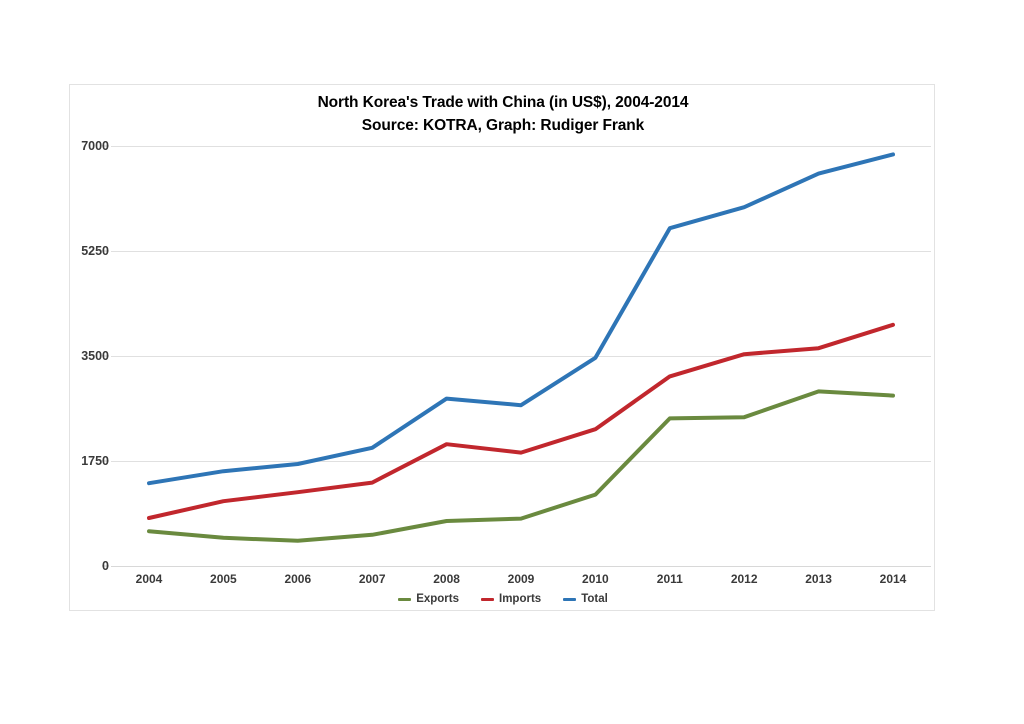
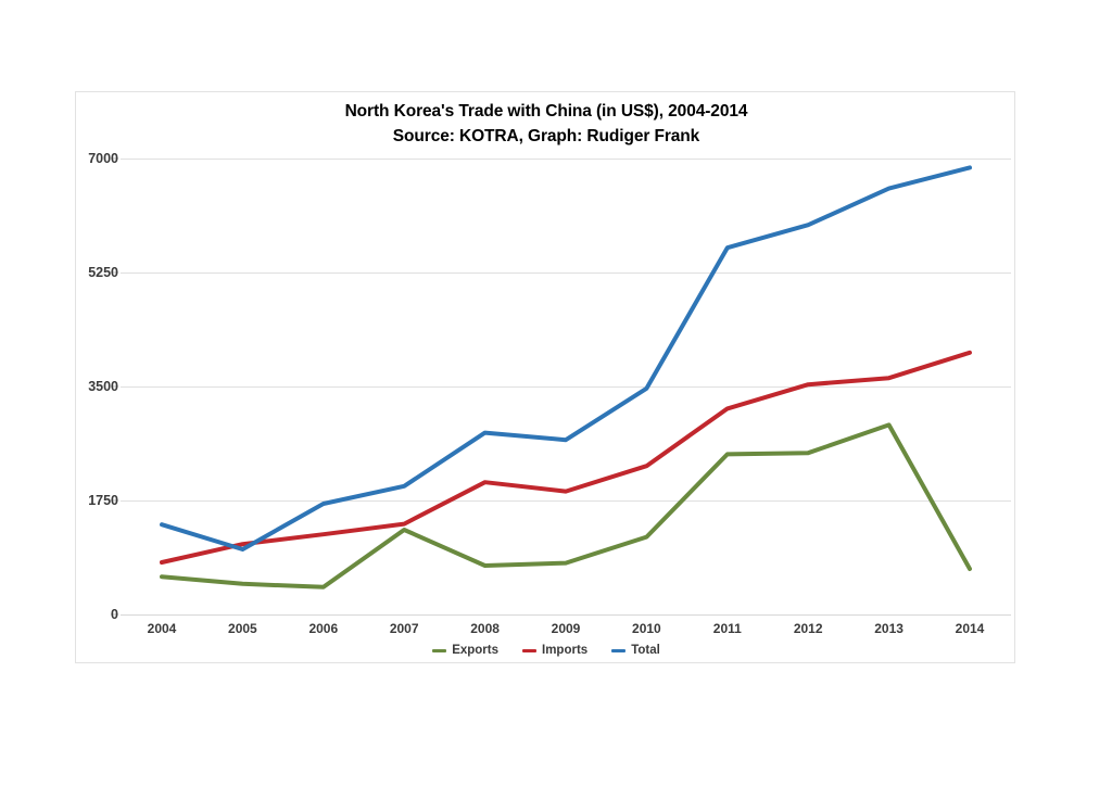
Total/2005: 1600 -> 1000
Exports/2007: 500 -> 1300
Exports/2014: 2800 -> 700
